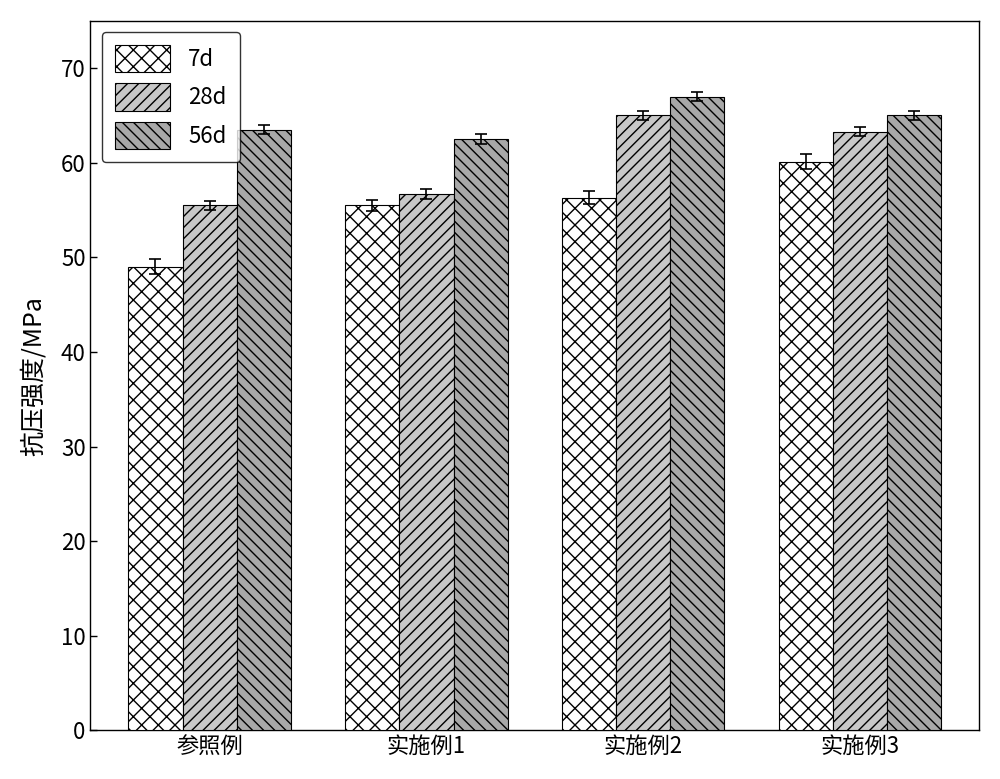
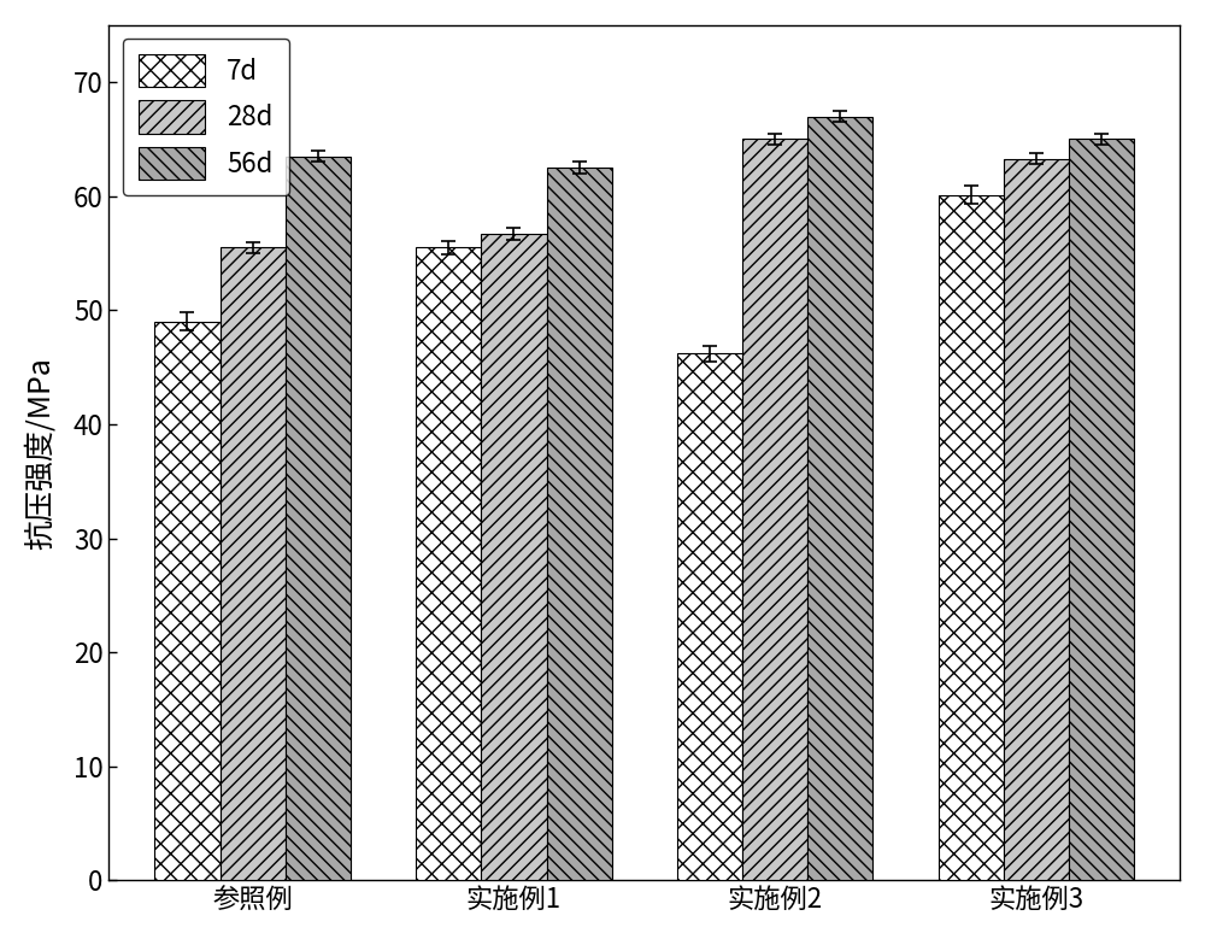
7d/实施例2: 56.3 -> 46.2
